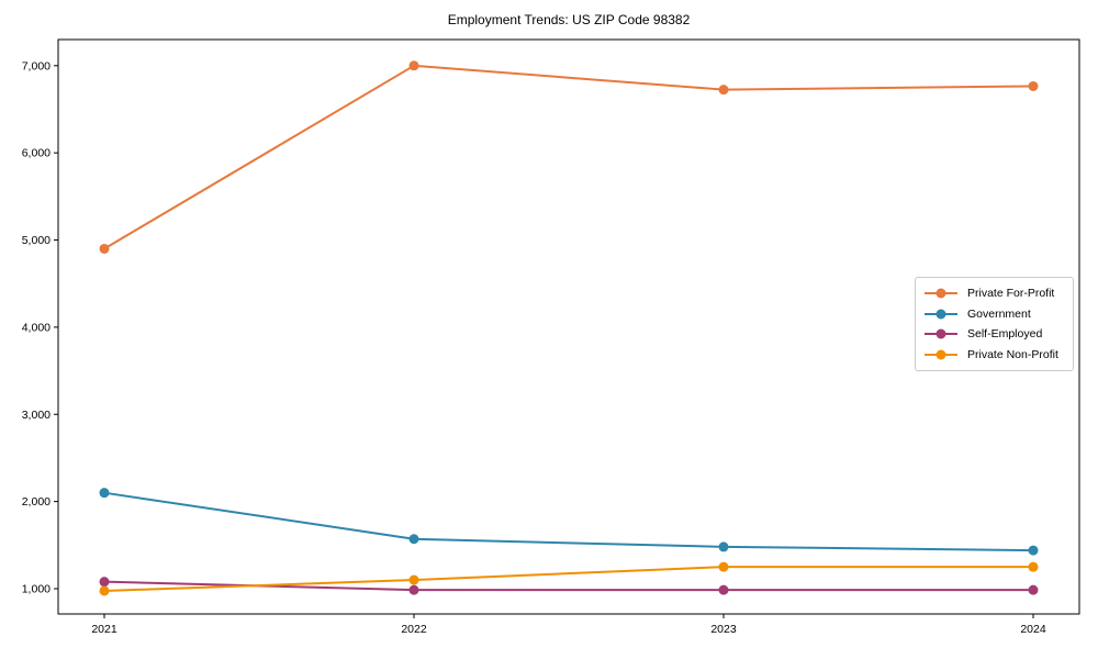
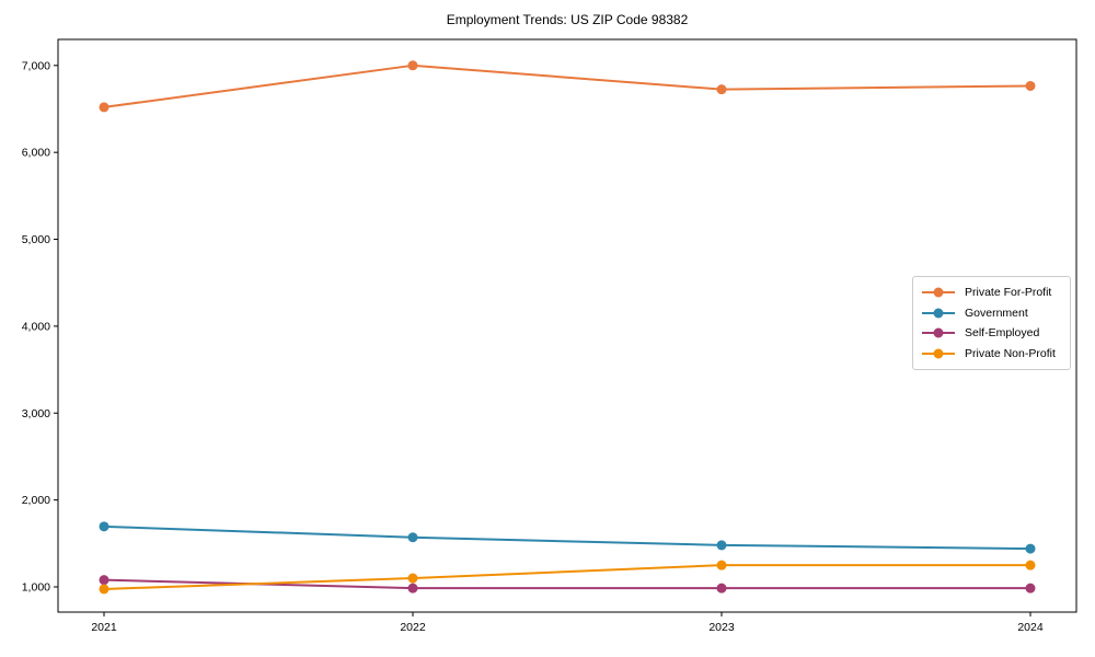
Private For-Profit/2021: 4900 -> 6500
Government/2021: 2100 -> 1700
